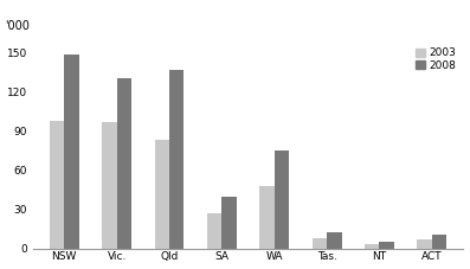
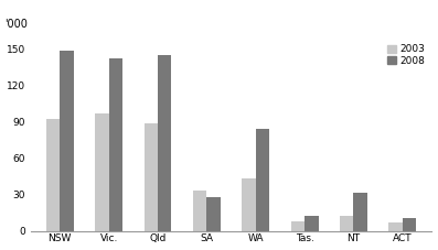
2003/NSW: 98 -> 93
2008/Vic.: 131 -> 143
2003/Qld: 83 -> 89
2008/Qld: 137 -> 145
2003/SA: 27 -> 33
2008/SA: 40 -> 28
2003/WA: 48 -> 43
2008/WA: 75 -> 84
2003/NT: 3 -> 12
2008/NT: 5 -> 32
